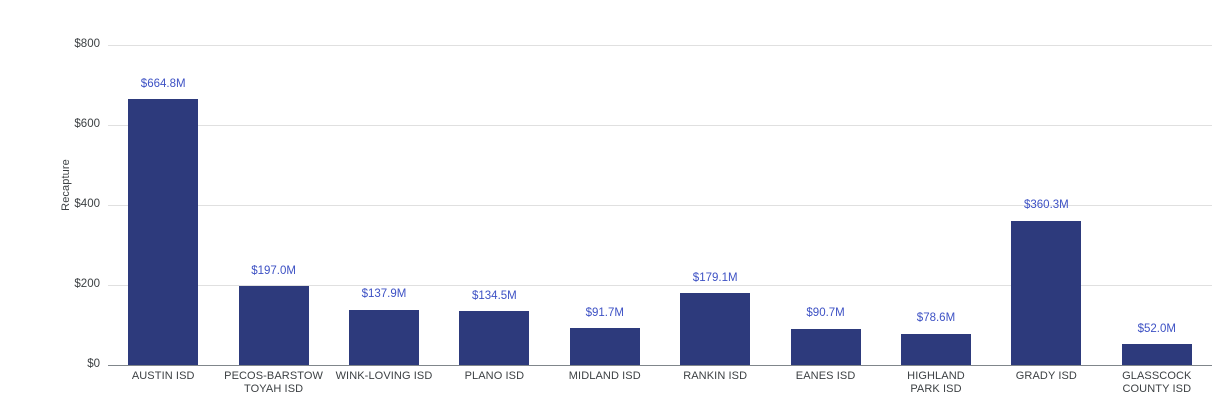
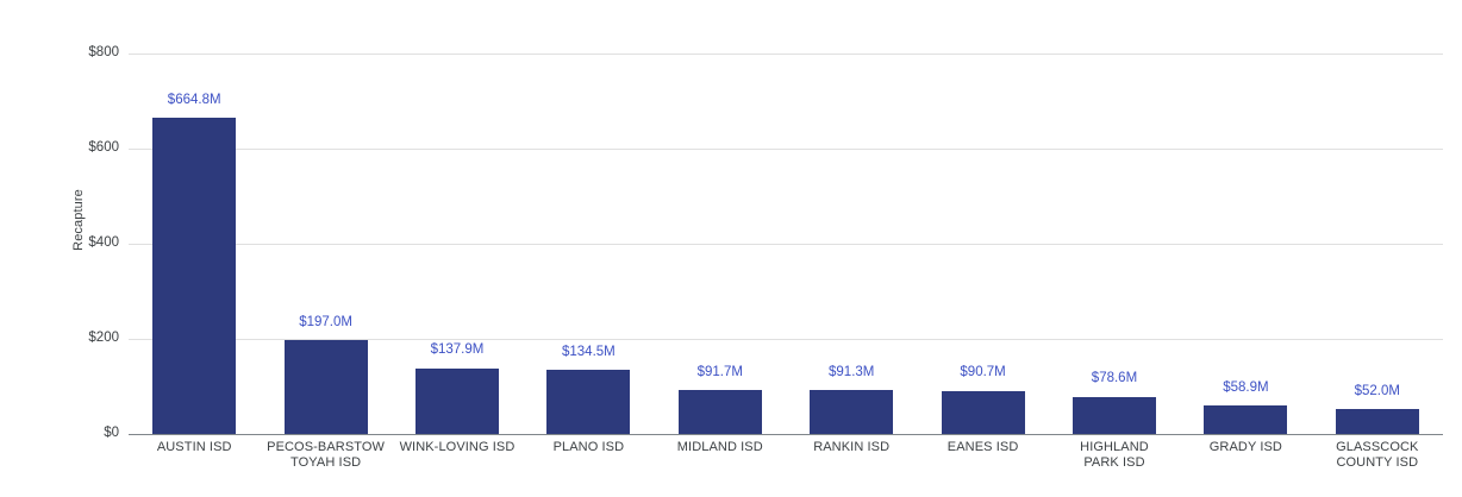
RANKIN ISD: $179.1M -> $91.3M
GRADY ISD: $360.3M -> $58.9M
